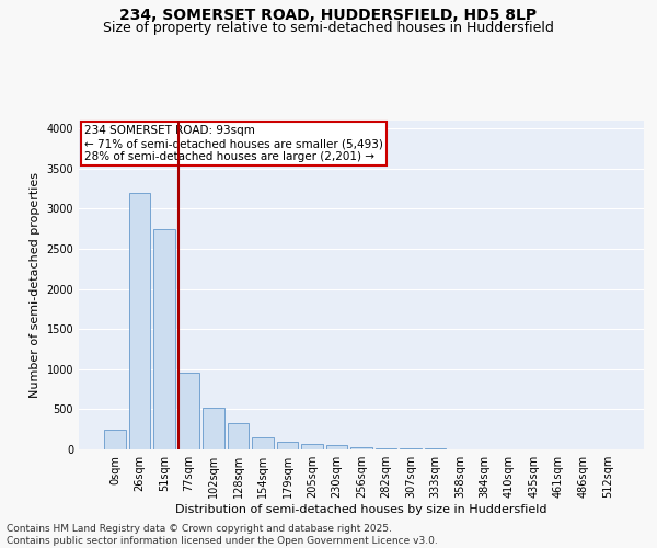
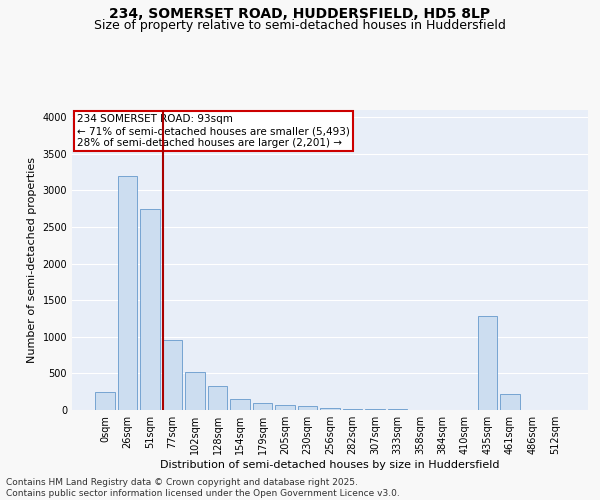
435sqm: 0 -> 1280
461sqm: 0 -> 220
